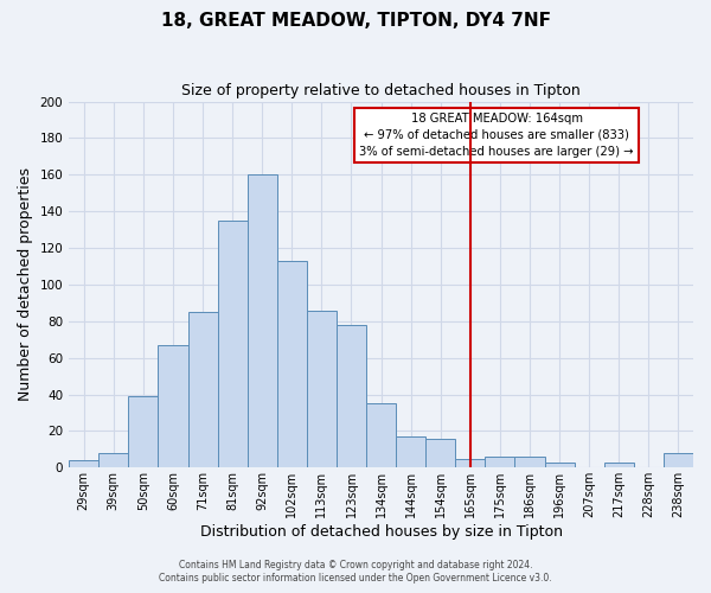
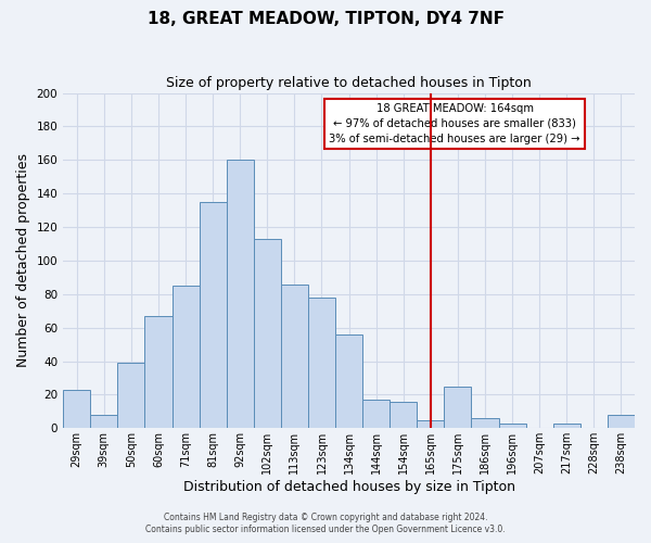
29sqm: 4 -> 23
134sqm: 35 -> 56
175sqm: 6 -> 25
